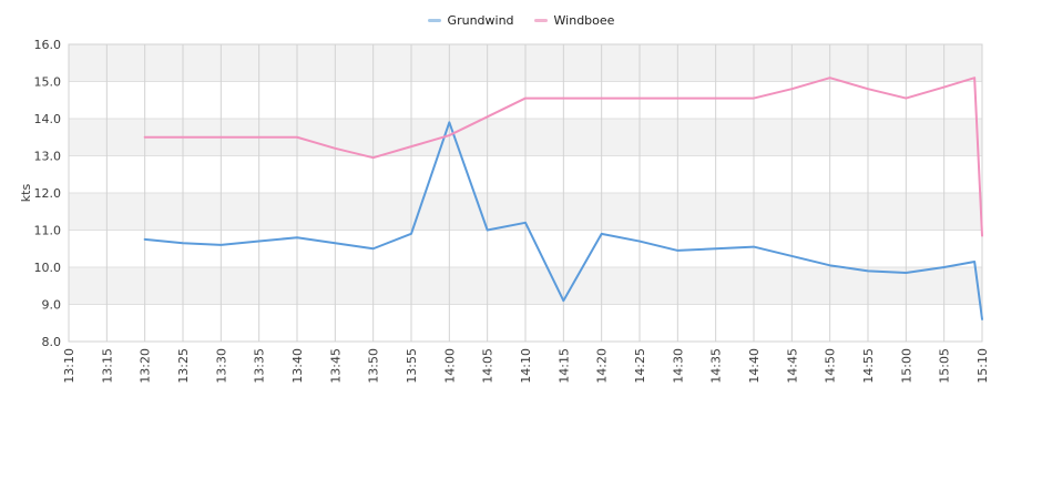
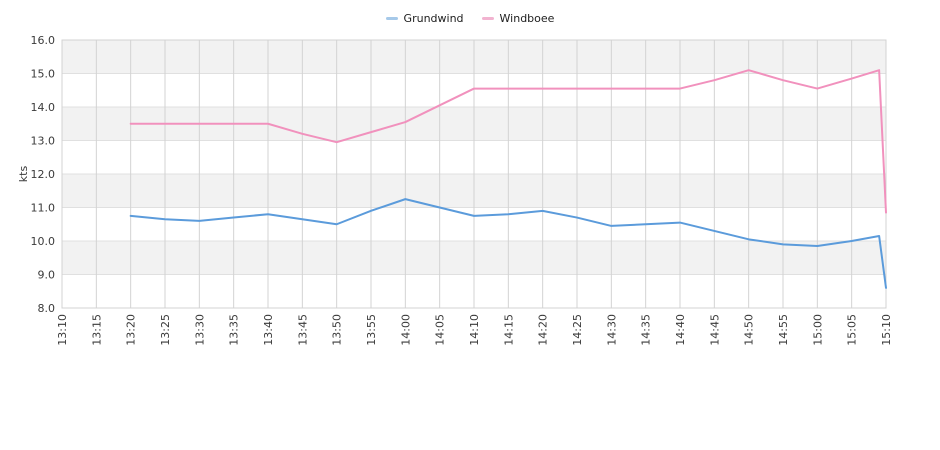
Grundwind/14:00: 13.9 -> 11.2
Grundwind/14:10: 11.2 -> 10.8
Grundwind/14:15: 9.1 -> 10.8
